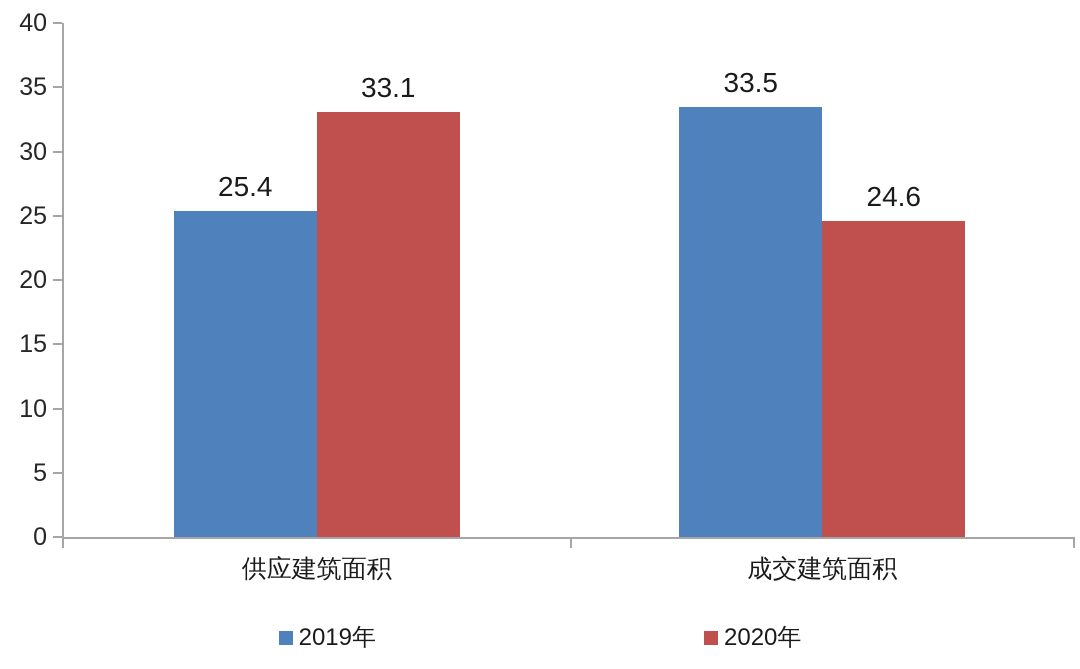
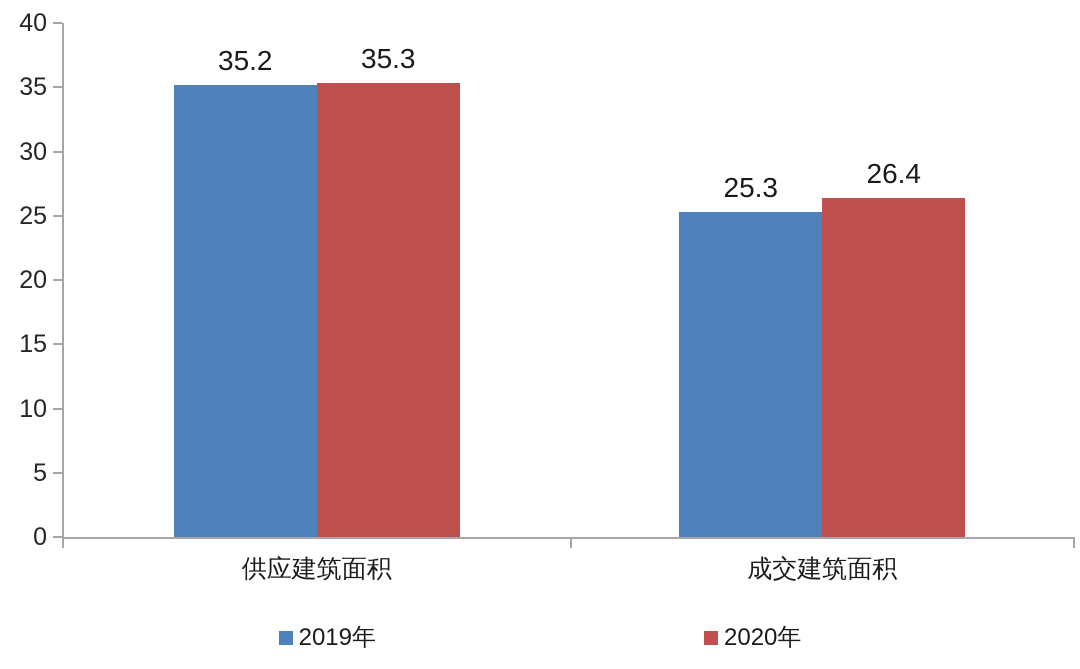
2019年/供应建筑面积: 25.4 -> 35.2
2020年/供应建筑面积: 33.1 -> 35.3
2019年/成交建筑面积: 33.5 -> 25.3
2020年/成交建筑面积: 24.6 -> 26.4
